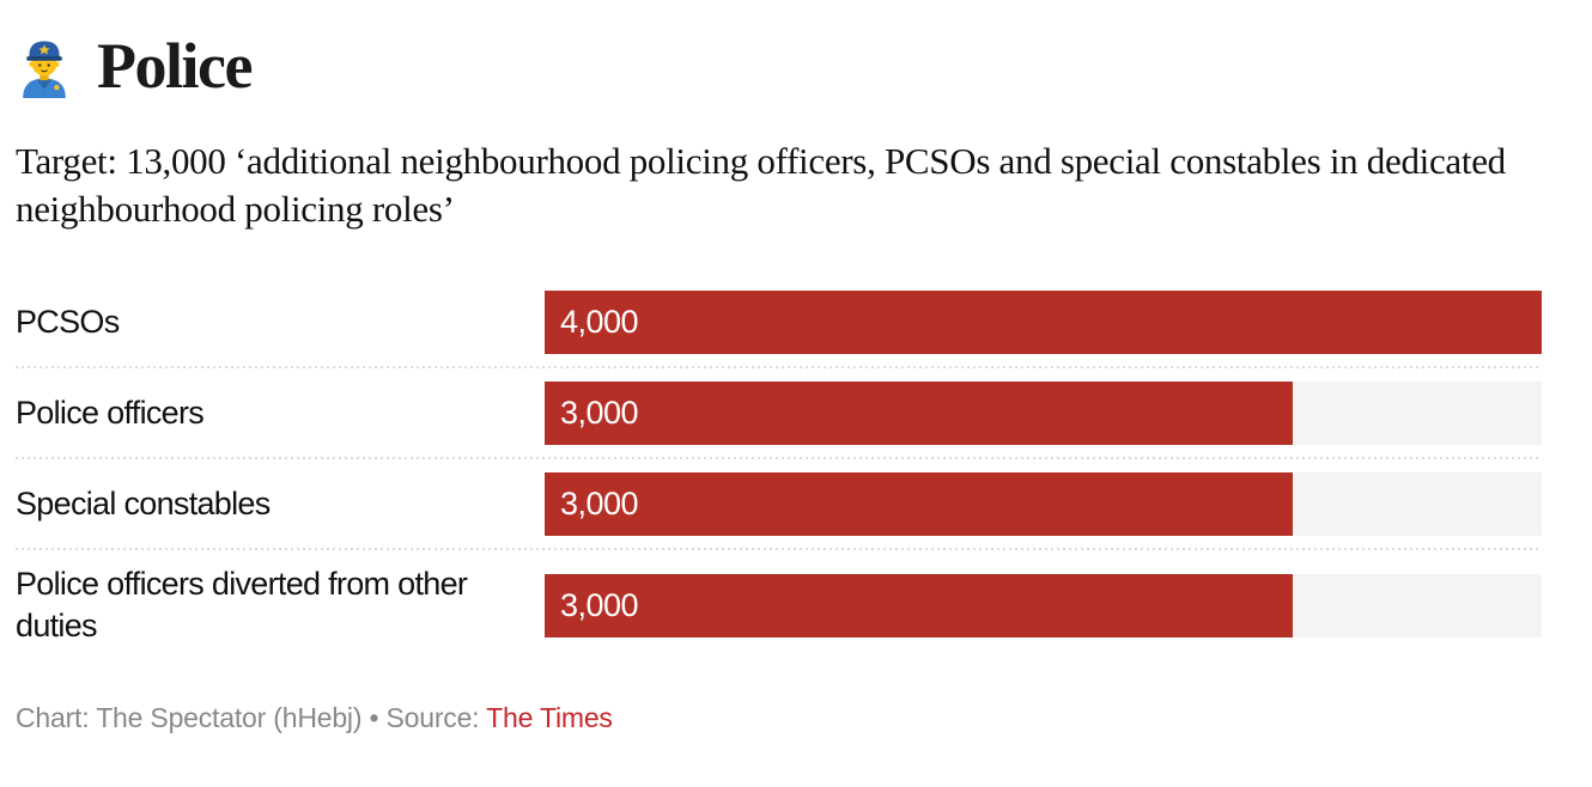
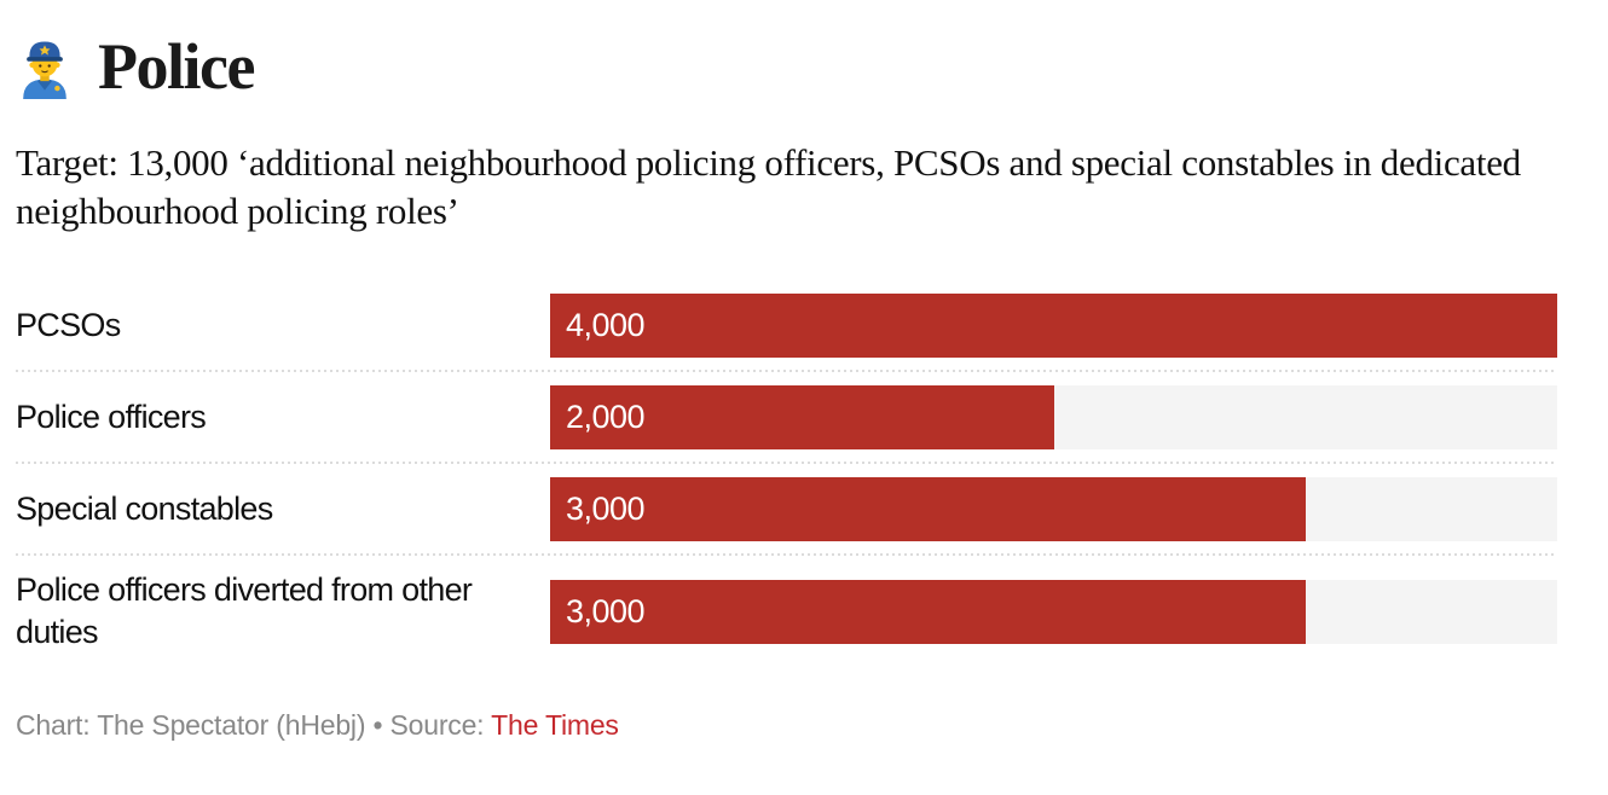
Police officers: 3,000 -> 2,000
